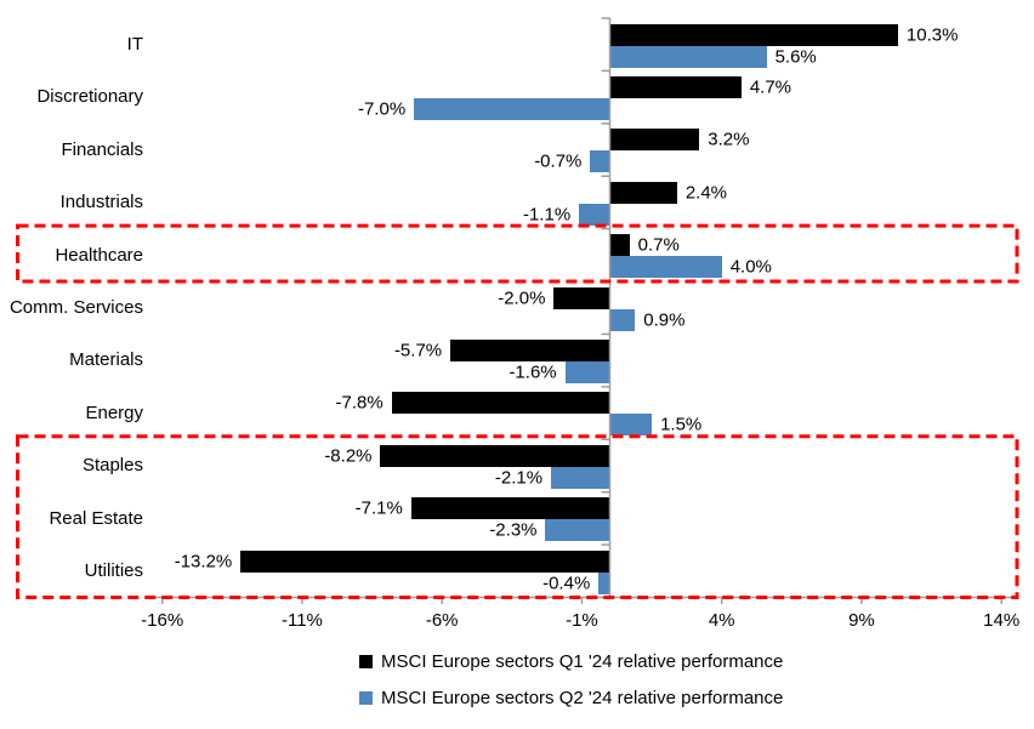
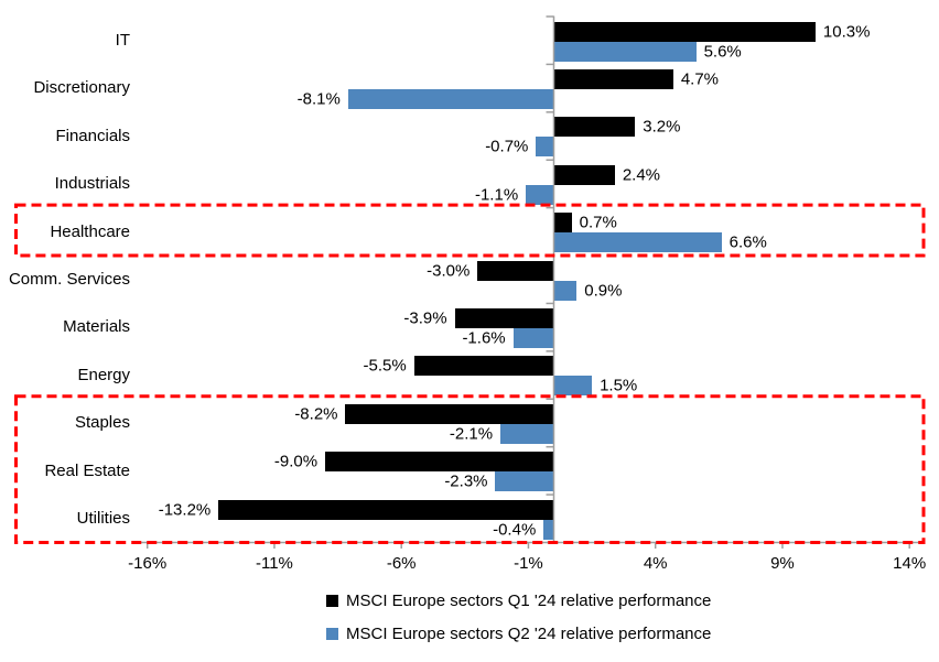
MSCI Europe sectors Q2 '24 relative performance/Discretionary: -7.0% -> -8.1%
MSCI Europe sectors Q2 '24 relative performance/Healthcare: 4.0% -> 6.6%
MSCI Europe sectors Q1 '24 relative performance/Comm. Services: -2.0% -> -3.0%
MSCI Europe sectors Q1 '24 relative performance/Materials: -5.7% -> -3.9%
MSCI Europe sectors Q1 '24 relative performance/Energy: -7.8% -> -5.5%
MSCI Europe sectors Q1 '24 relative performance/Real Estate: -7.1% -> -9.0%
